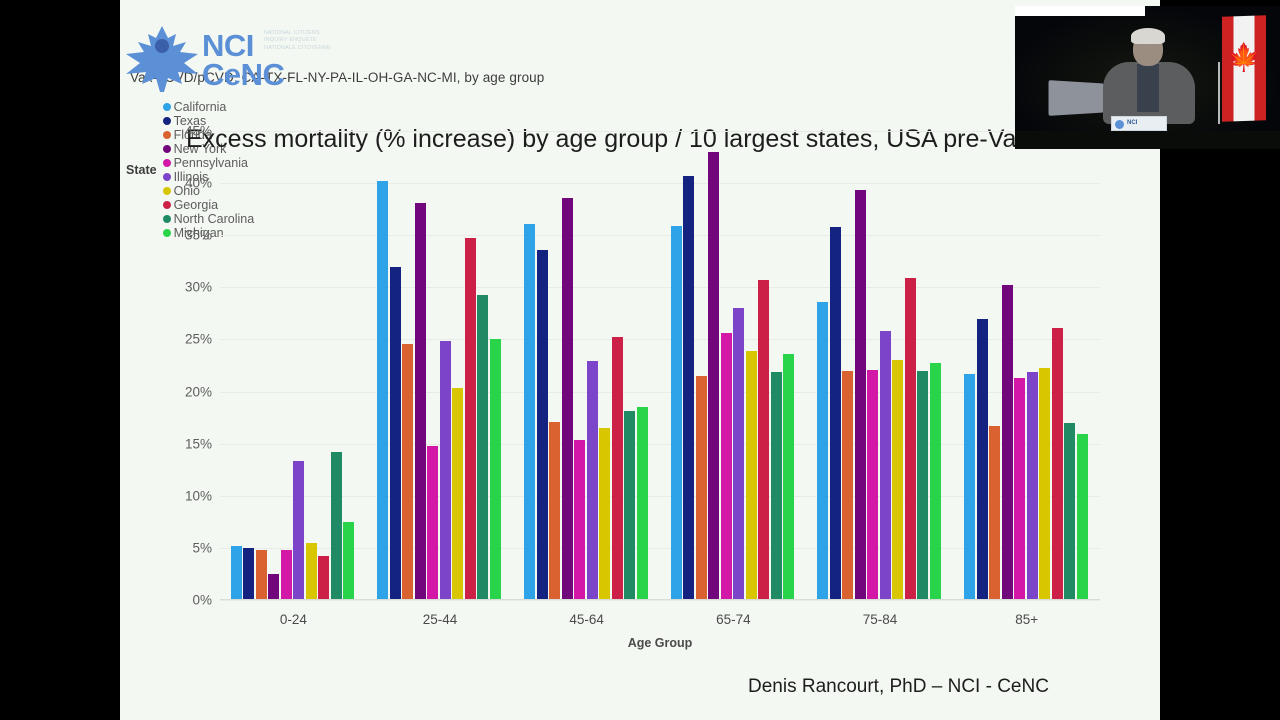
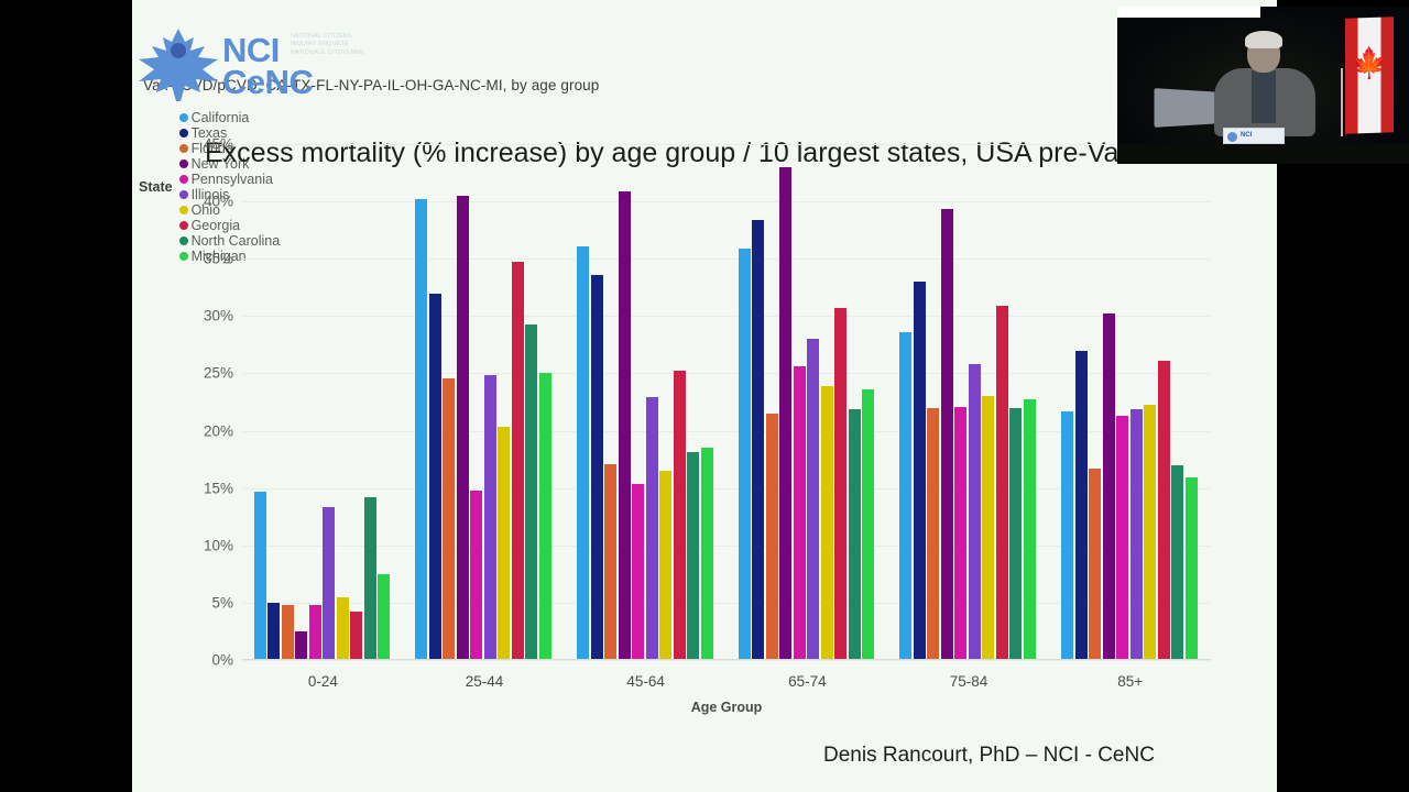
California/0-24: 5.2% -> 14.7%
New York/25-44: 38.1% -> 40.5%
New York/45-64: 38.6% -> 40.9%
Texas/65-74: 40.7% -> 38.4%
Texas/75-84: 35.8% -> 33.0%
